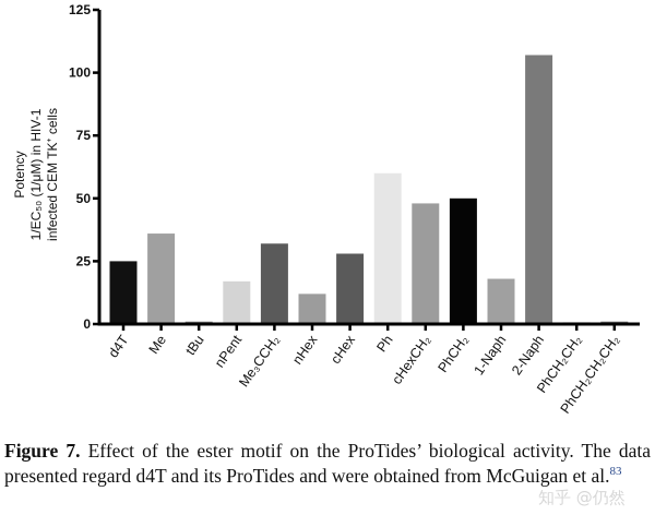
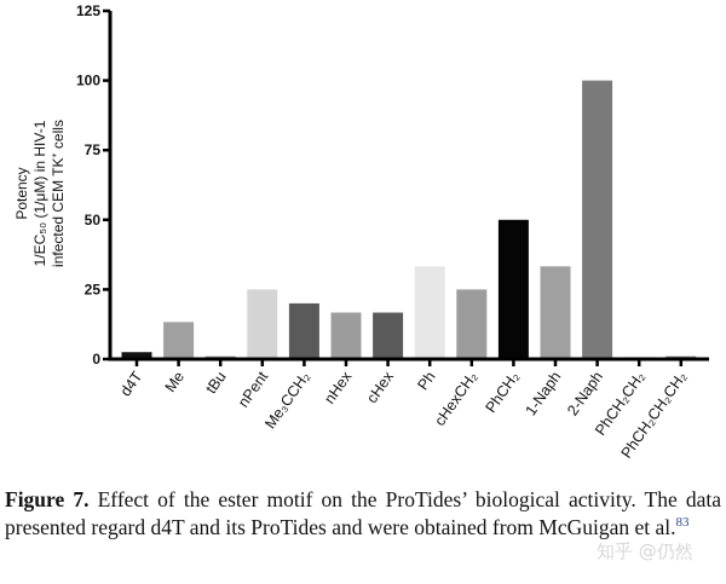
d4T: 25 -> 2
Me: 36 -> 13
nPent: 17 -> 25
Me₃CCH₂: 32 -> 20
nHex: 12 -> 17
cHex: 28 -> 17
Ph: 60 -> 33
cHexCH₂: 48 -> 25
1-Naph: 18 -> 33
2-Naph: 107 -> 100
